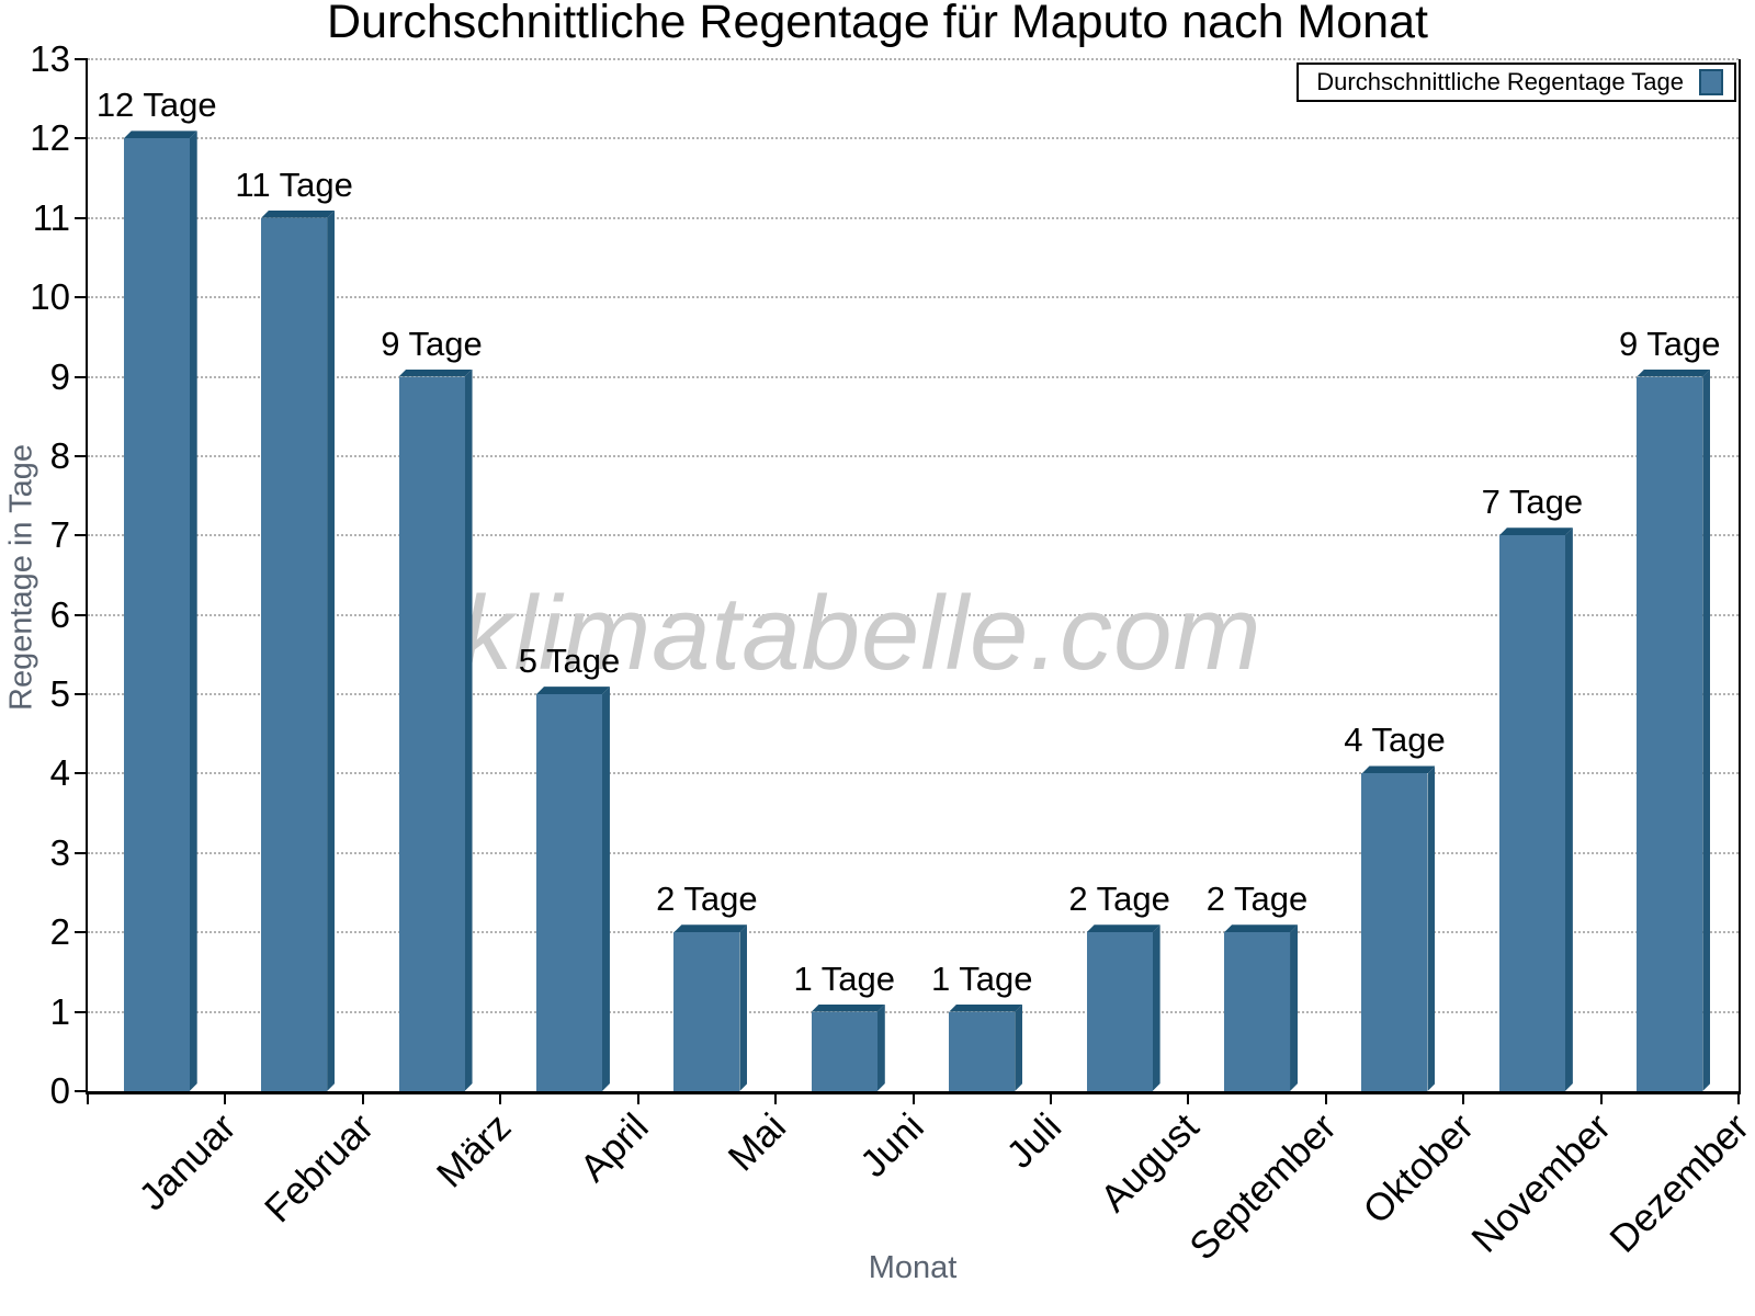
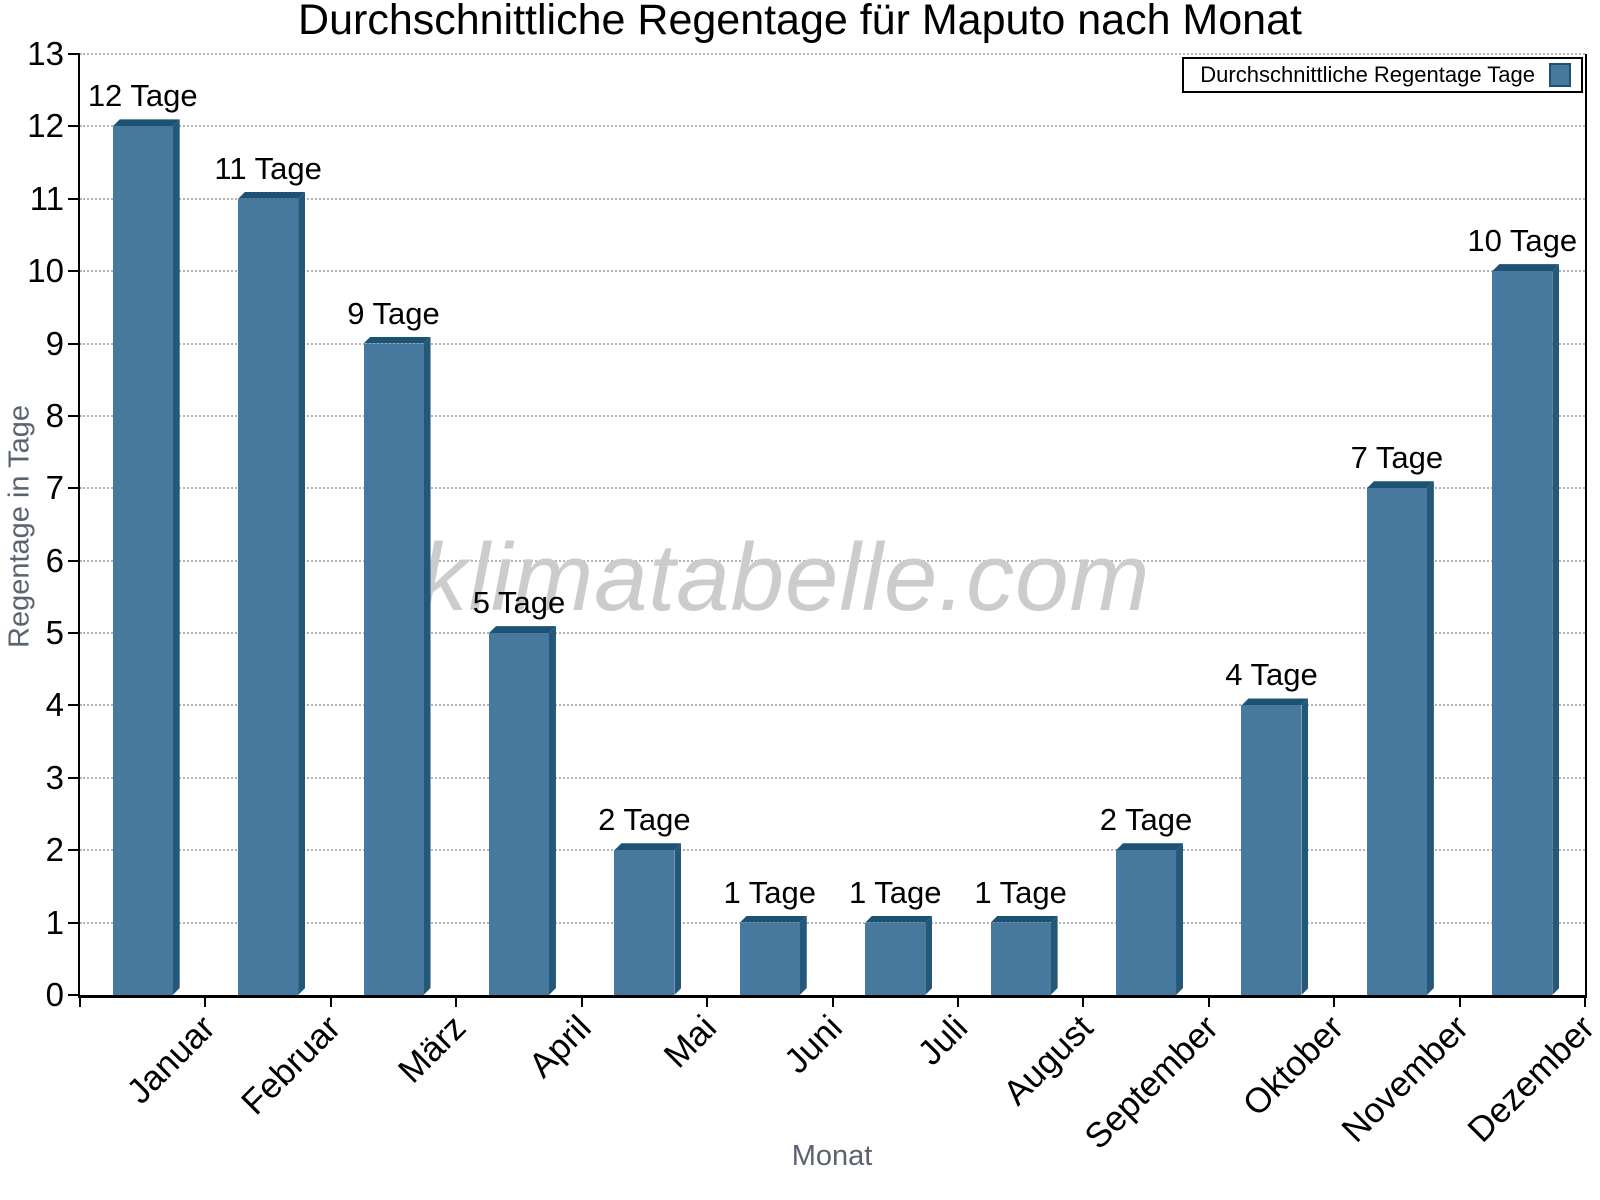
August: 2 -> 1
Dezember: 9 -> 10
